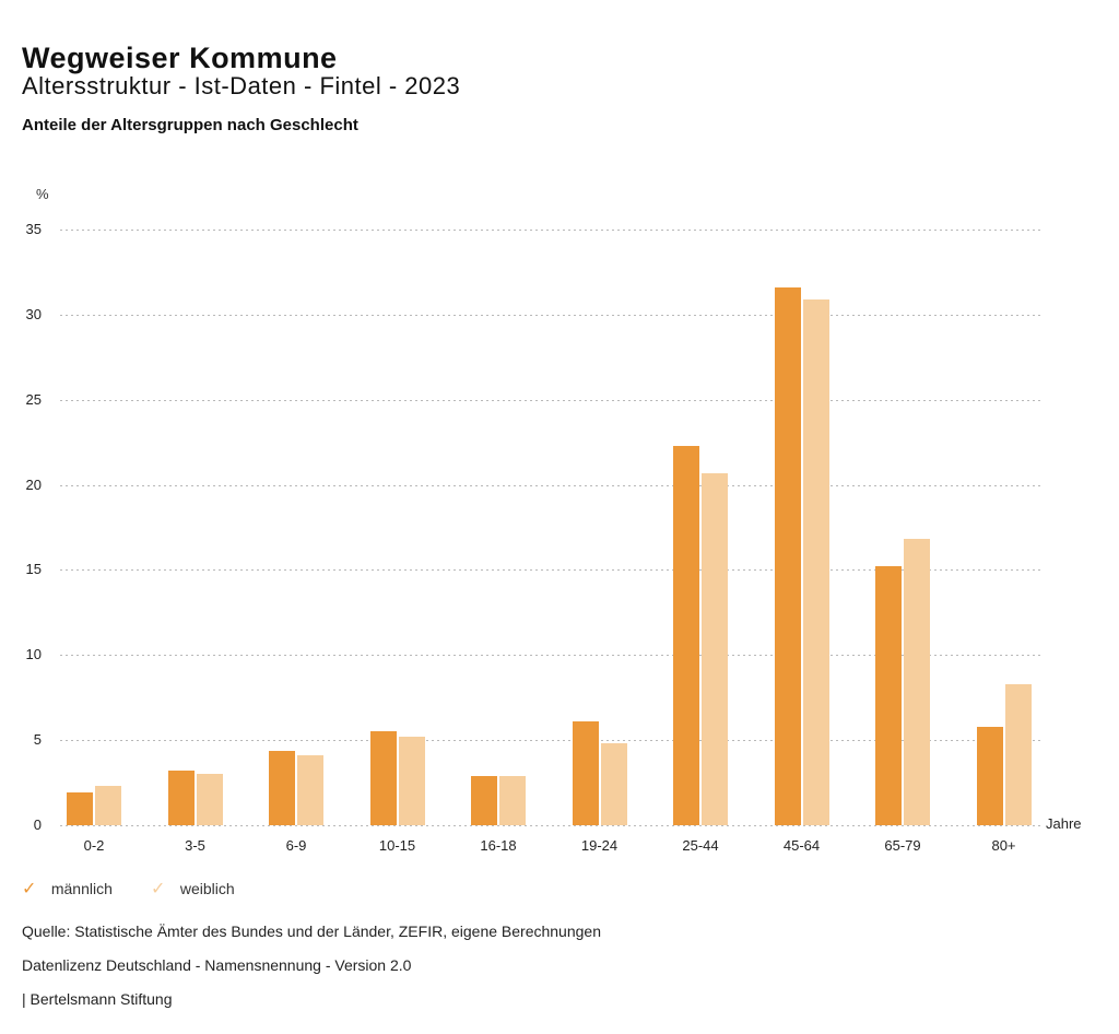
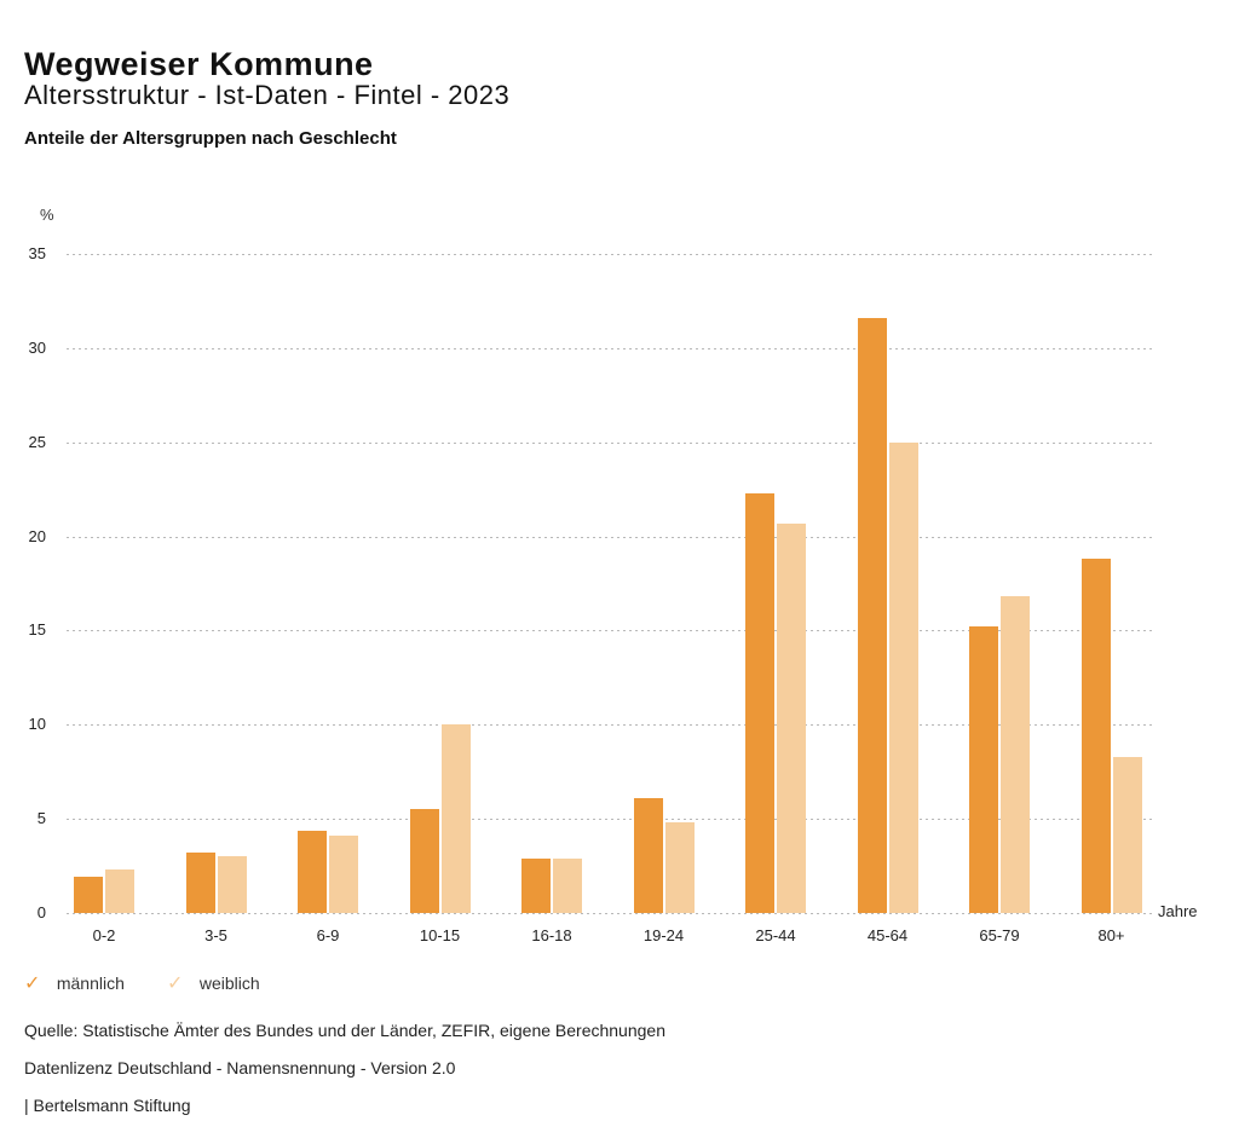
weiblich/10-15: 5.2 -> 10.0
weiblich/45-64: 30.9 -> 25.0
männlich/80+: 5.8 -> 18.8
